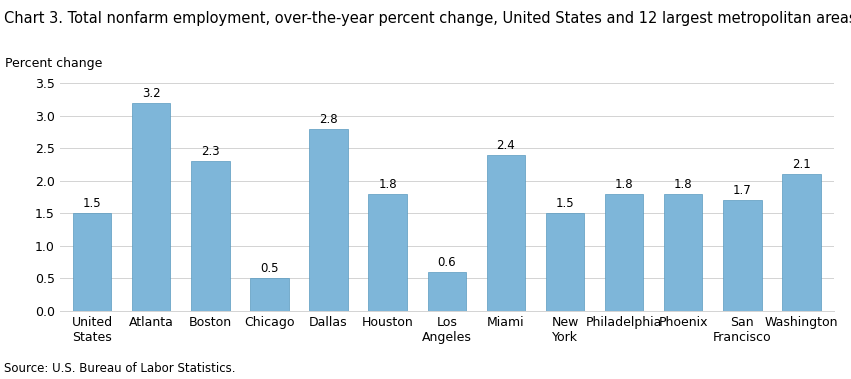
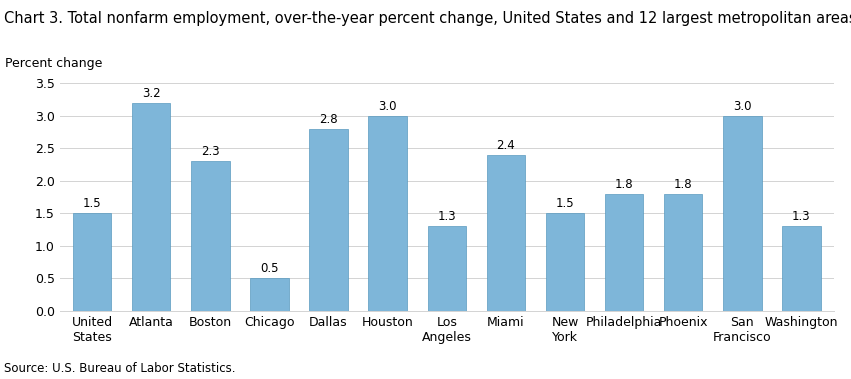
Houston: 1.8 -> 3.0
Los Angeles: 0.6 -> 1.3
San Francisco: 1.7 -> 3.0
Washington: 2.1 -> 1.3
